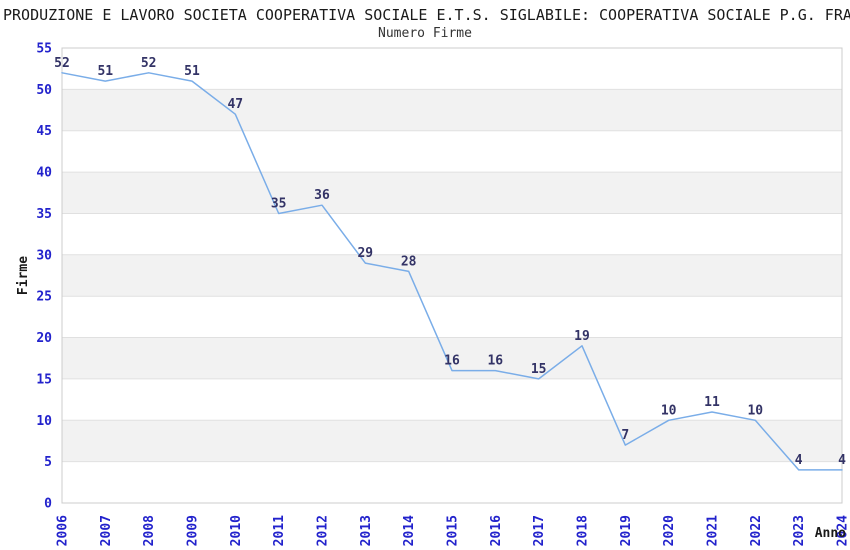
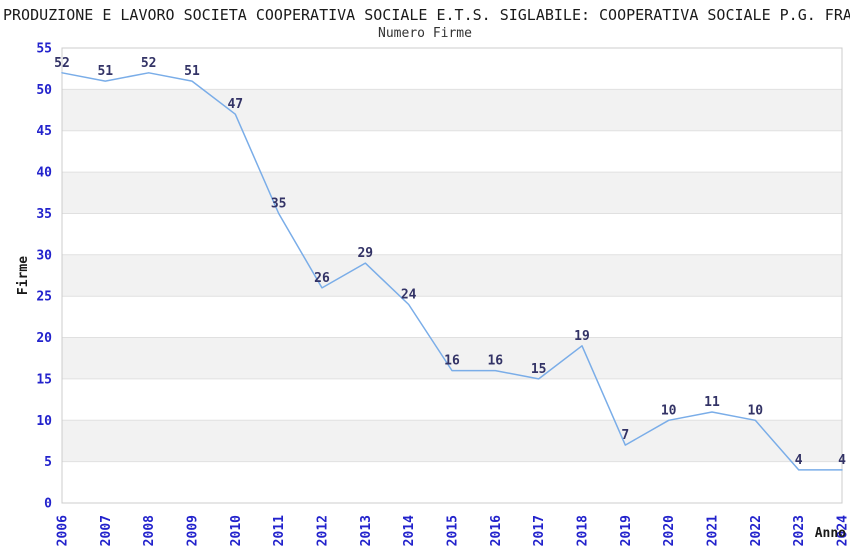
2012: 36 -> 26
2014: 28 -> 24
